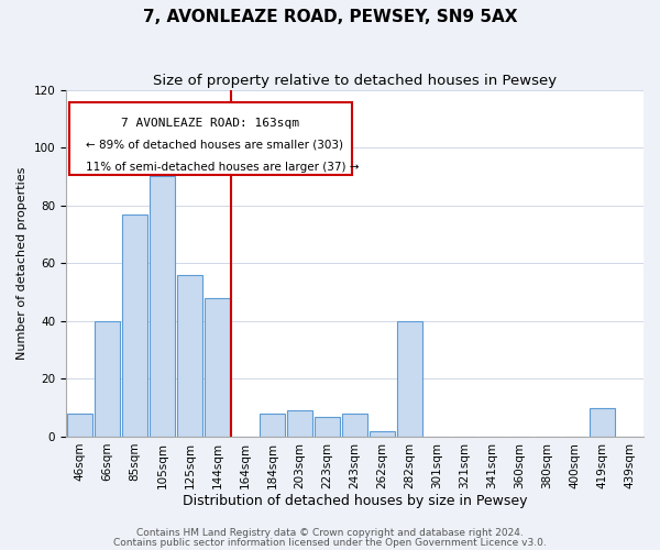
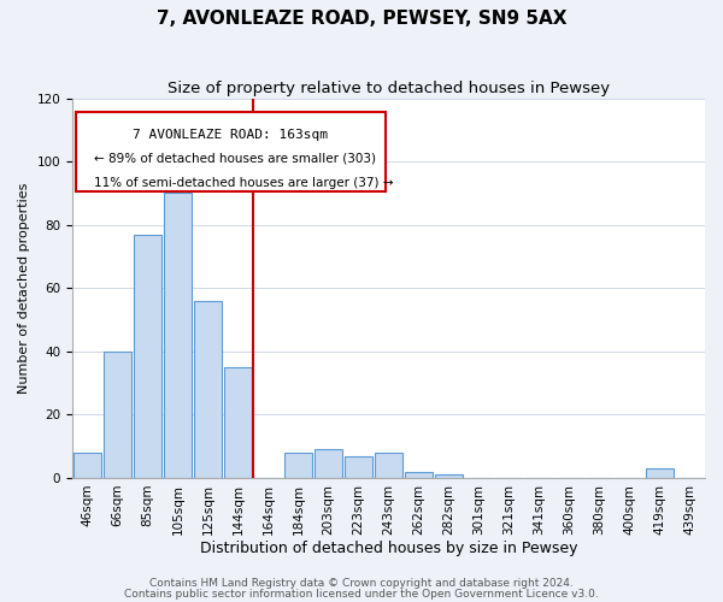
144sqm: 48 -> 35
282sqm: 40 -> 1
419sqm: 10 -> 3
